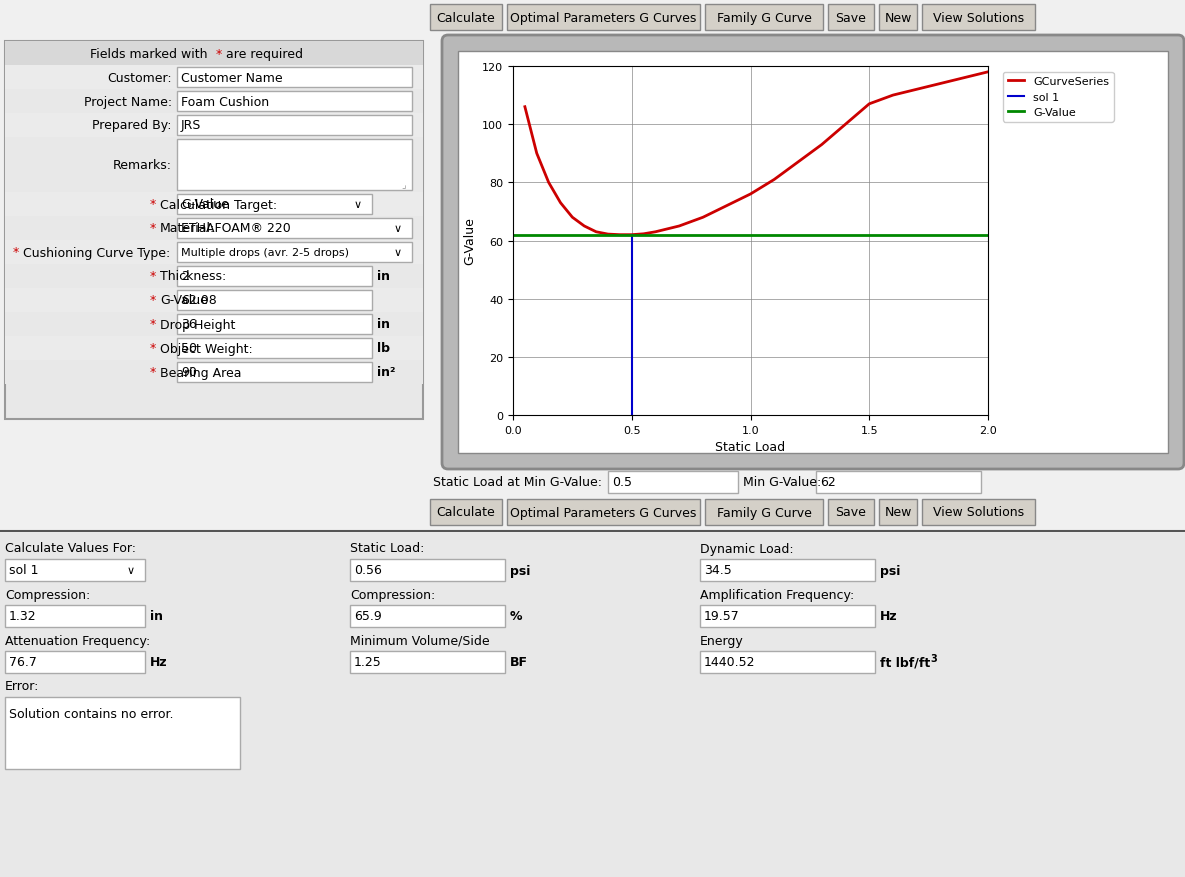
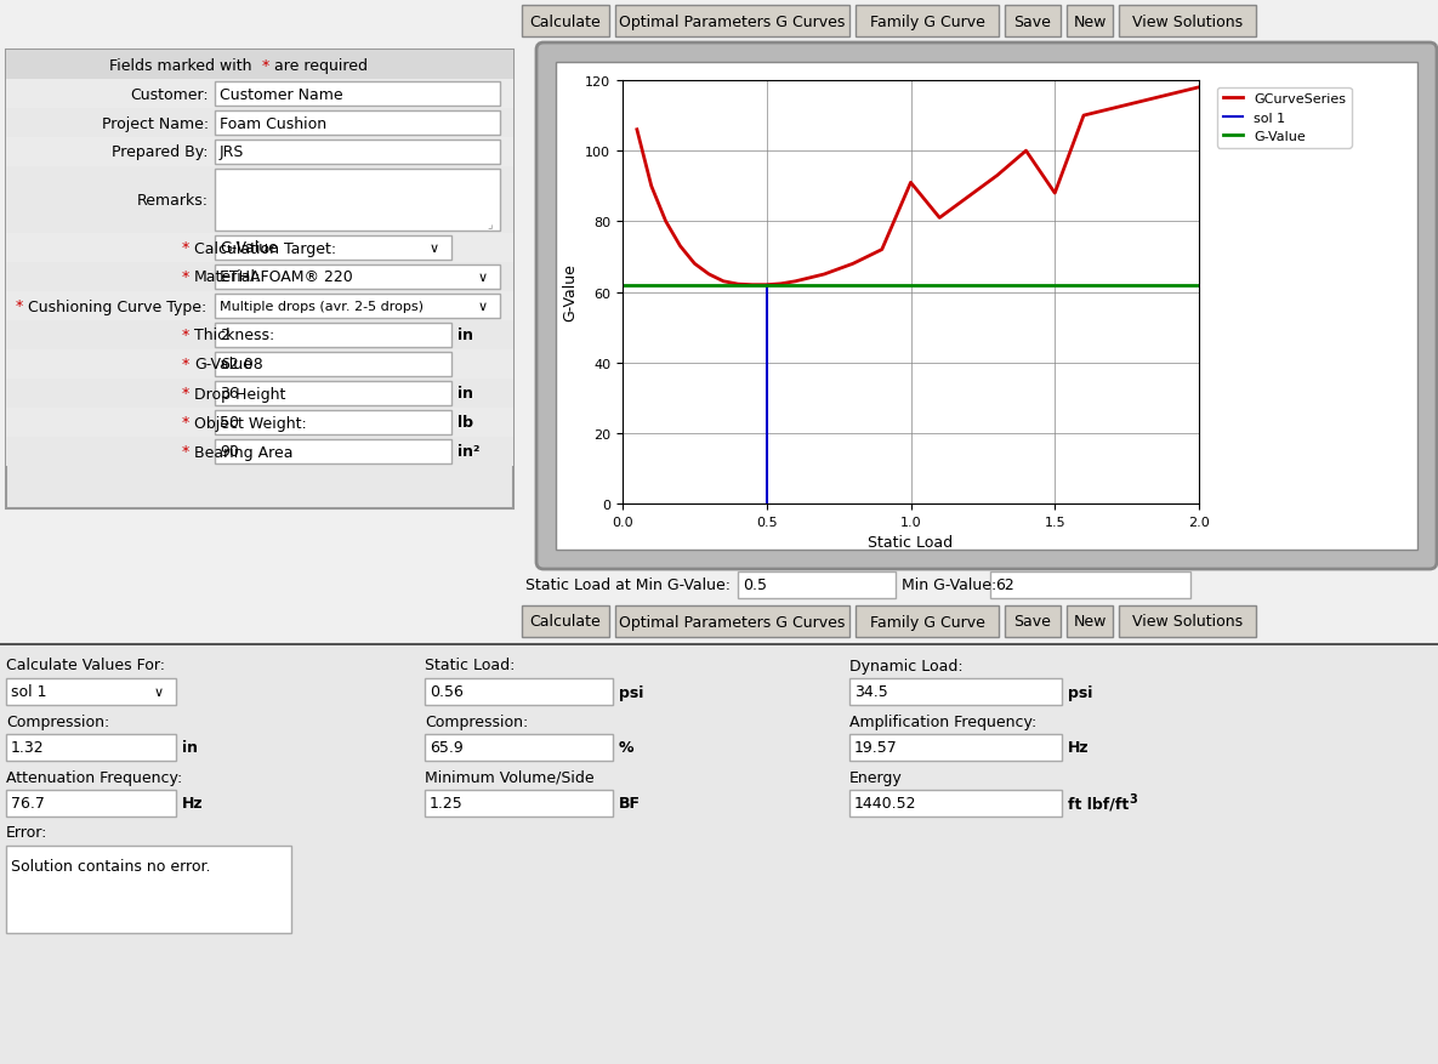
1.0: 76.0 -> 91.0
1.5: 107.0 -> 88.0
